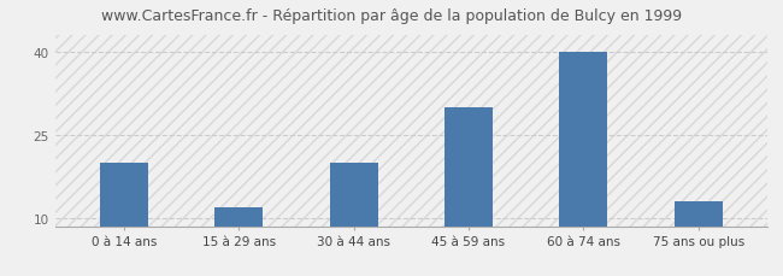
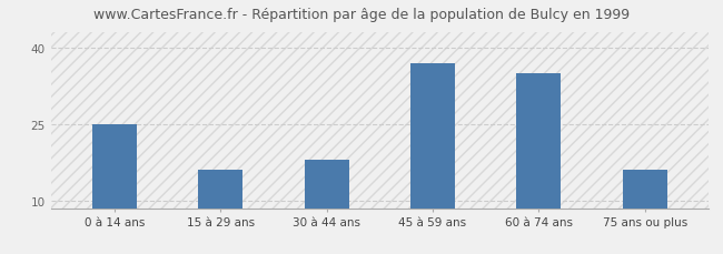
0 à 14 ans: 20 -> 25
15 à 29 ans: 12 -> 16
30 à 44 ans: 20 -> 18
45 à 59 ans: 30 -> 37
60 à 74 ans: 40 -> 35
75 ans ou plus: 13 -> 16
